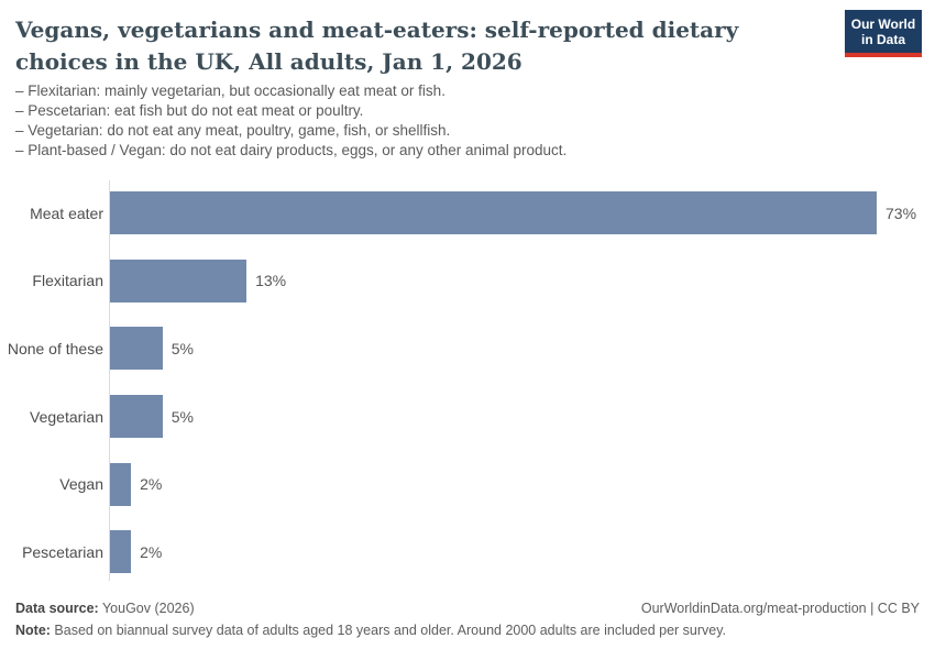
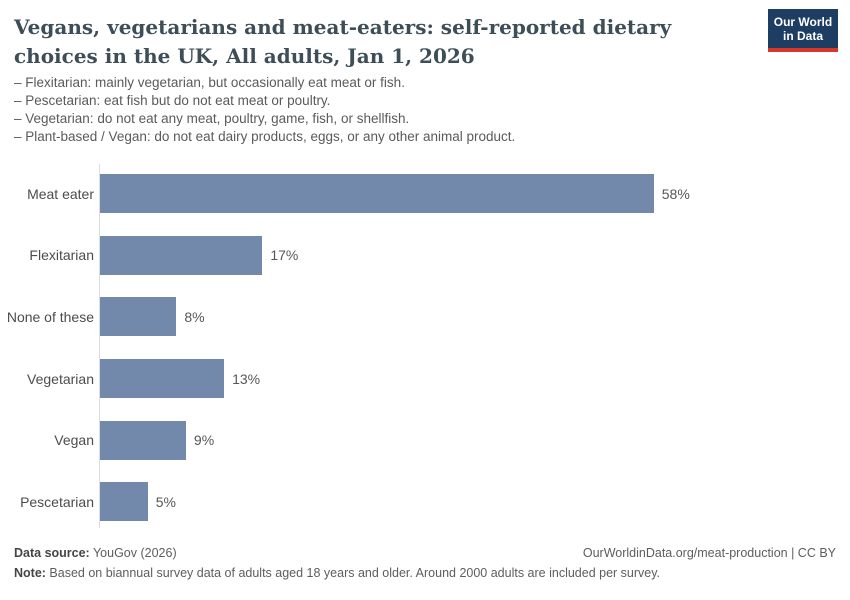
Meat eater: 73% -> 58%
Flexitarian: 13% -> 17%
None of these: 5% -> 8%
Vegetarian: 5% -> 13%
Vegan: 2% -> 9%
Pescetarian: 2% -> 5%
